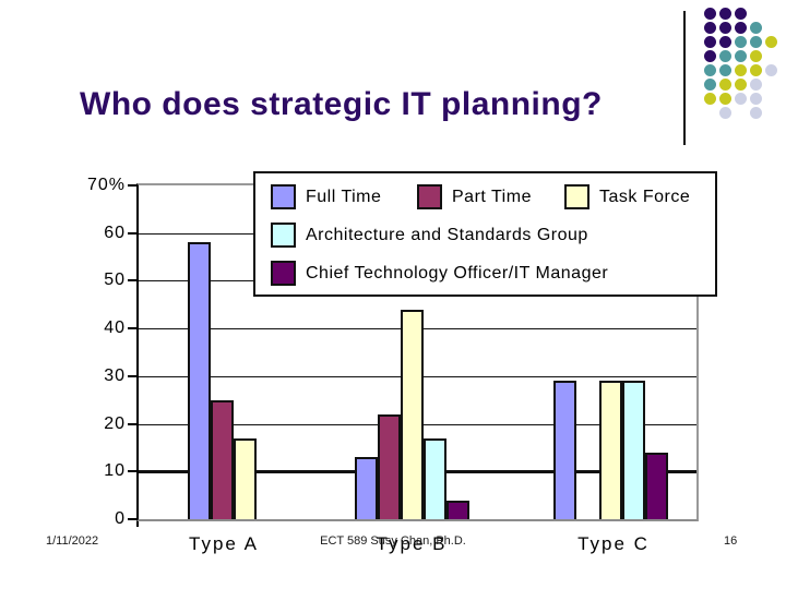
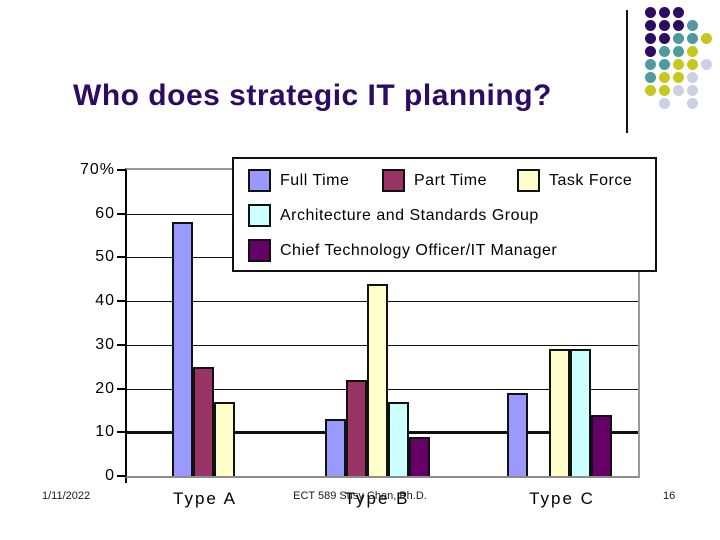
Chief Technology Officer/IT Manager/Type B: 4% -> 9%
Full Time/Type C: 29% -> 19%
